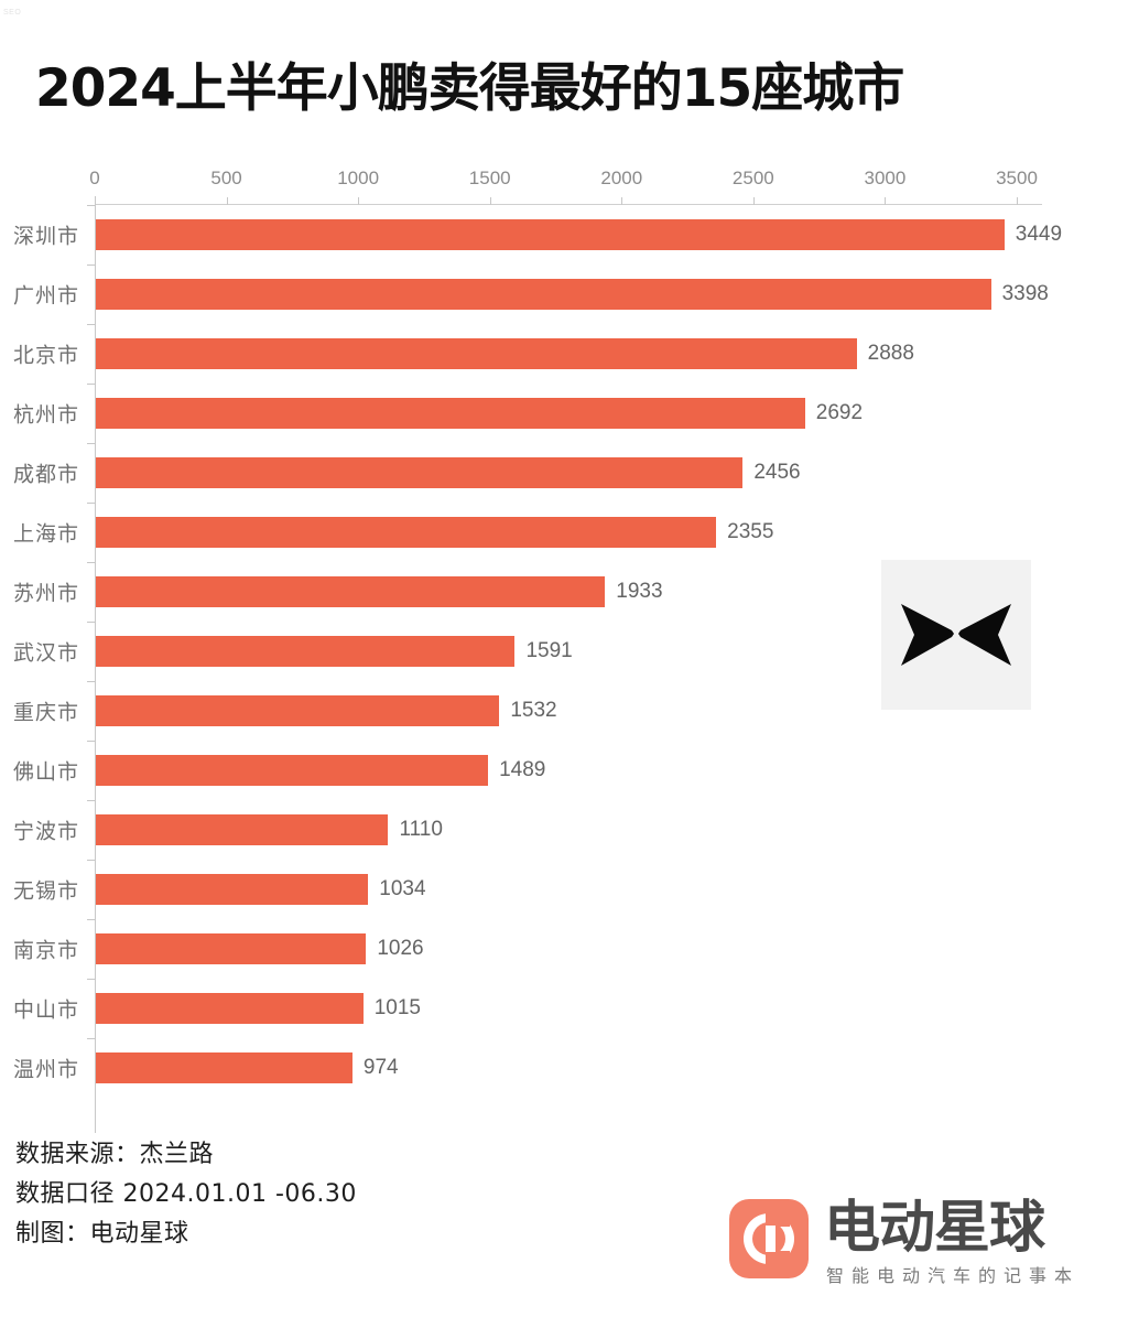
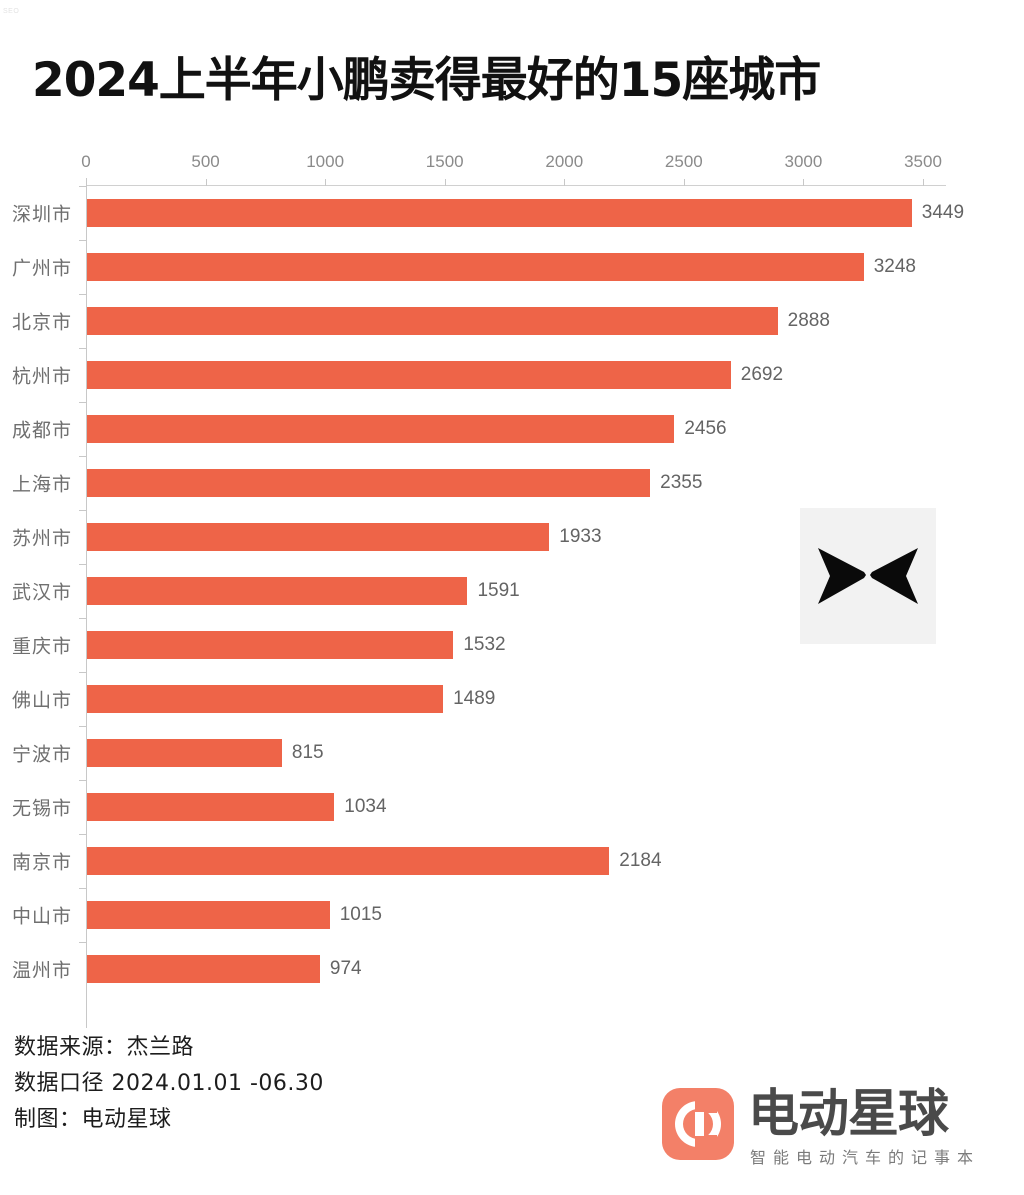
广州市: 3398 -> 3248
宁波市: 1110 -> 815
南京市: 1026 -> 2184
